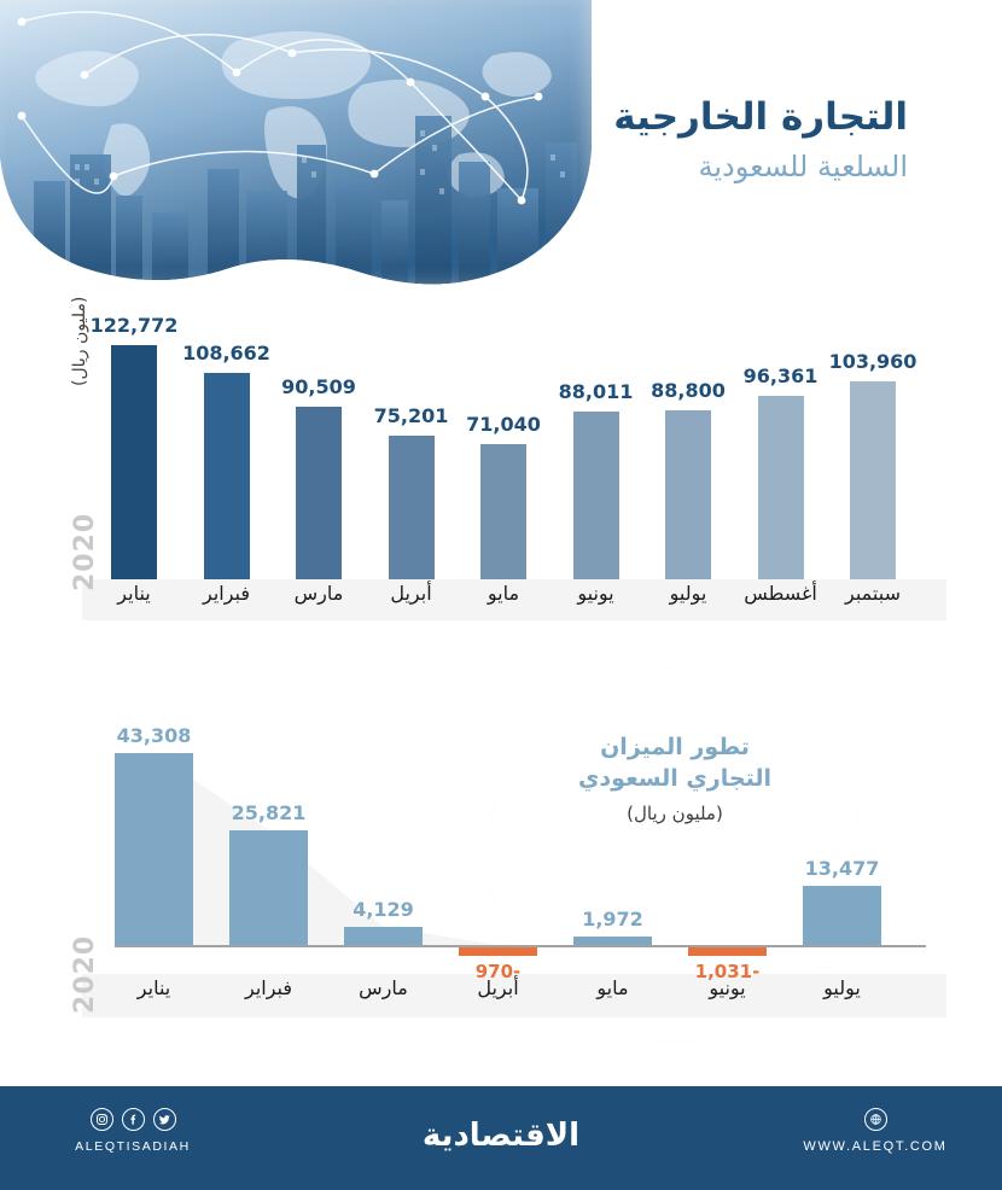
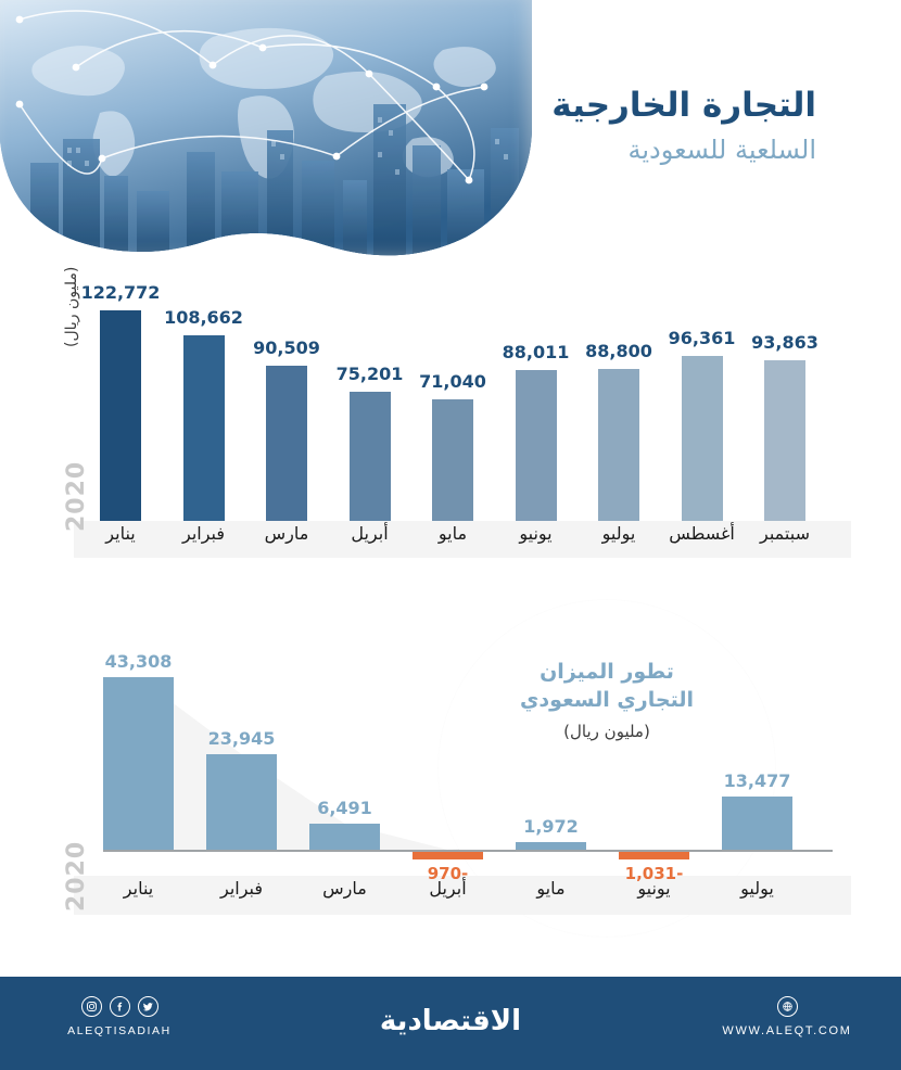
التجارة الخارجية السلعية للسعودية/سبتمبر: 103,960 -> 93,863
تطور الميزان التجاري السعودي/فبراير: 25,821 -> 23,945
تطور الميزان التجاري السعودي/مارس: 4,129 -> 6,491
